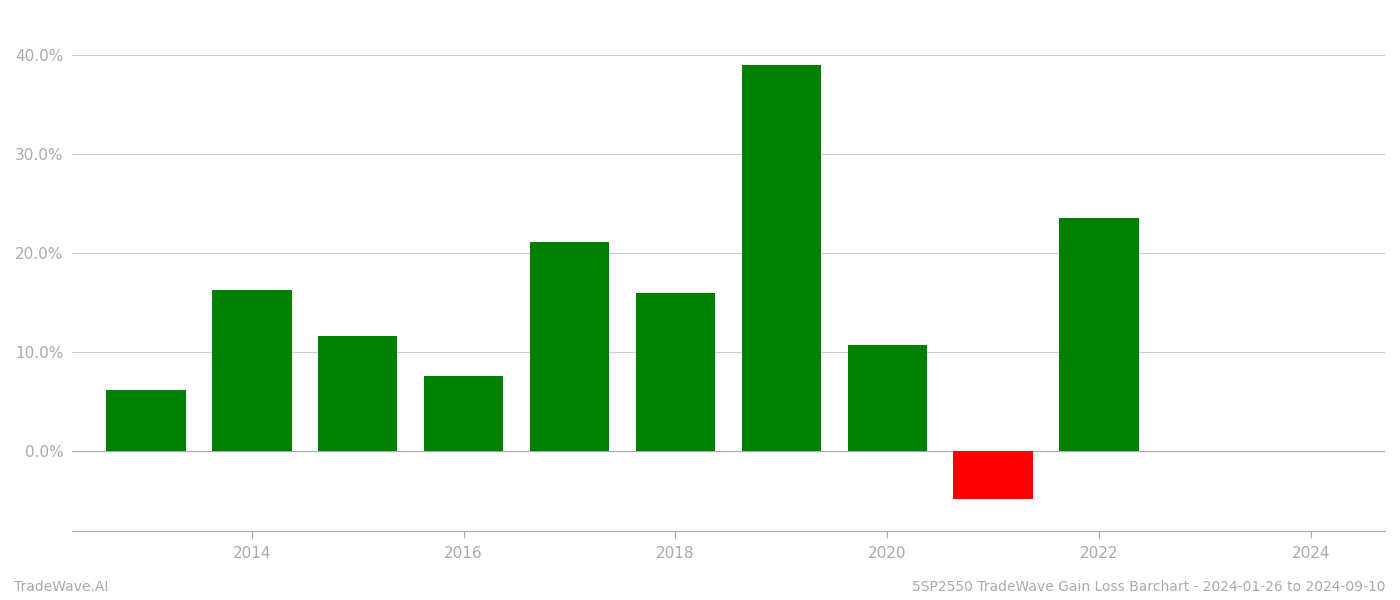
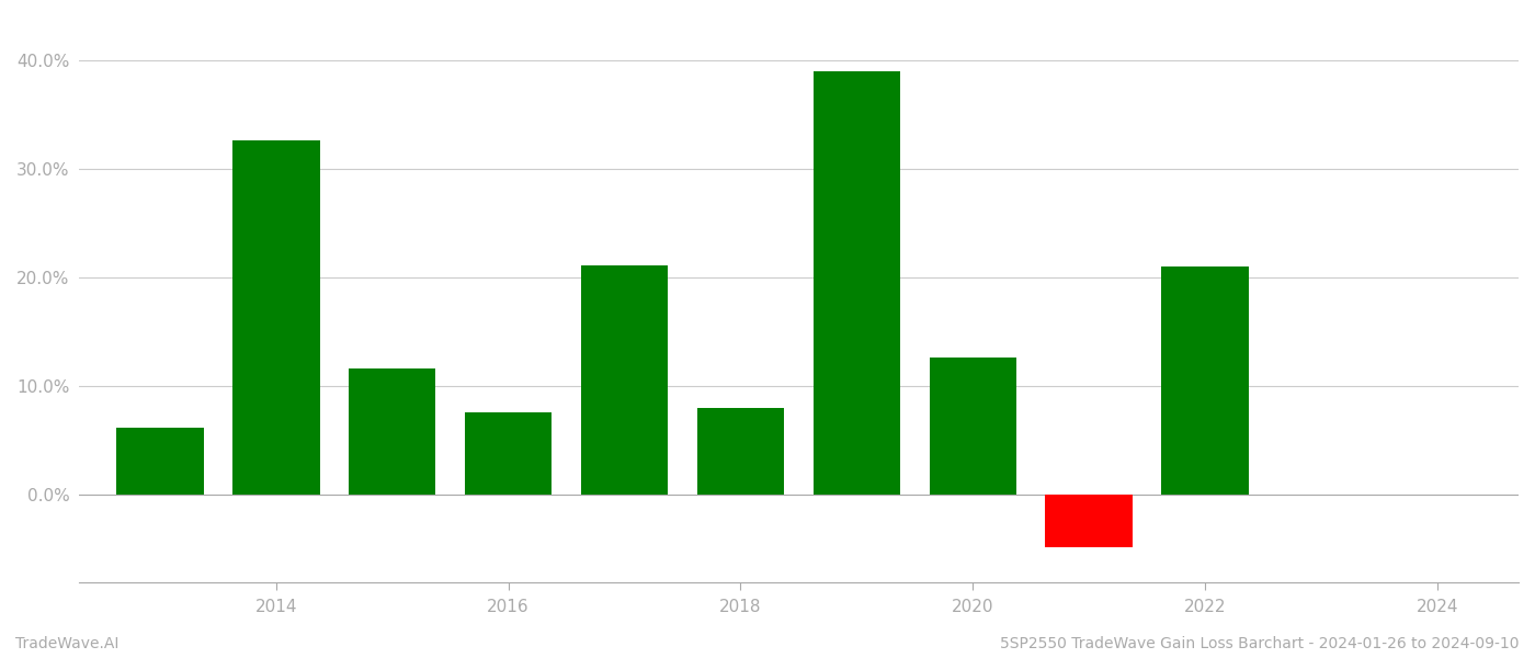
2014: 16.3% -> 32.6%
2018: 16.0% -> 8.0%
2020: 10.7% -> 12.6%
2022: 23.5% -> 21.0%
